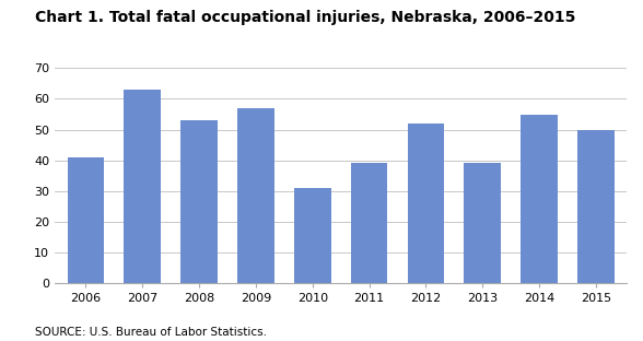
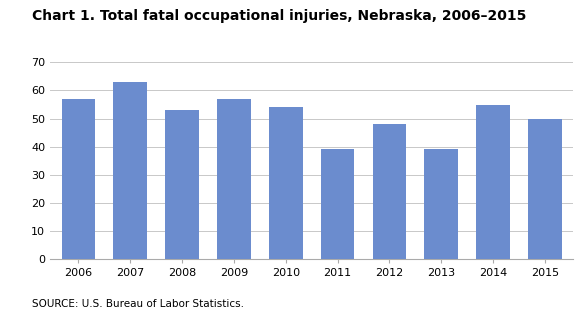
2006: 41 -> 57
2010: 31 -> 54
2012: 52 -> 48
